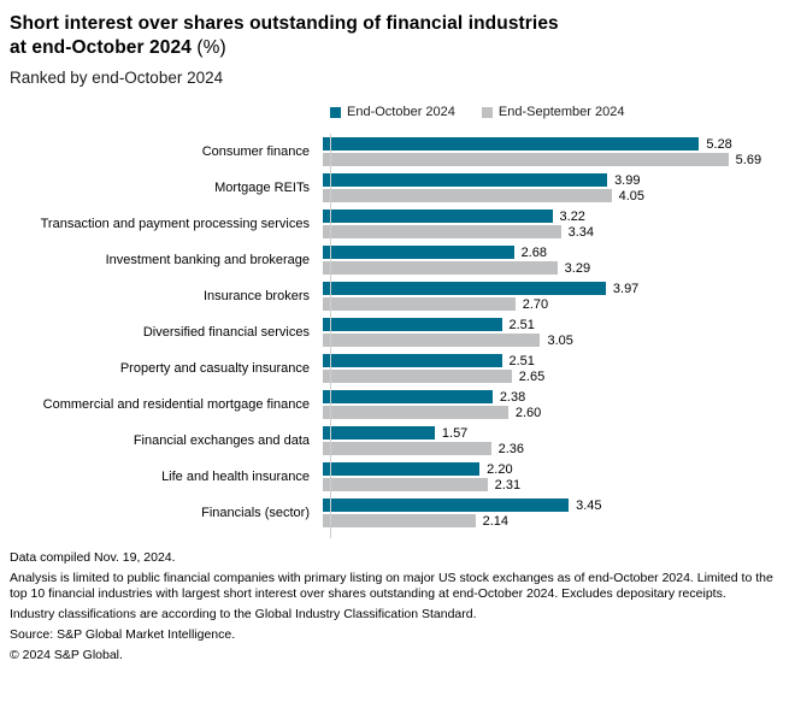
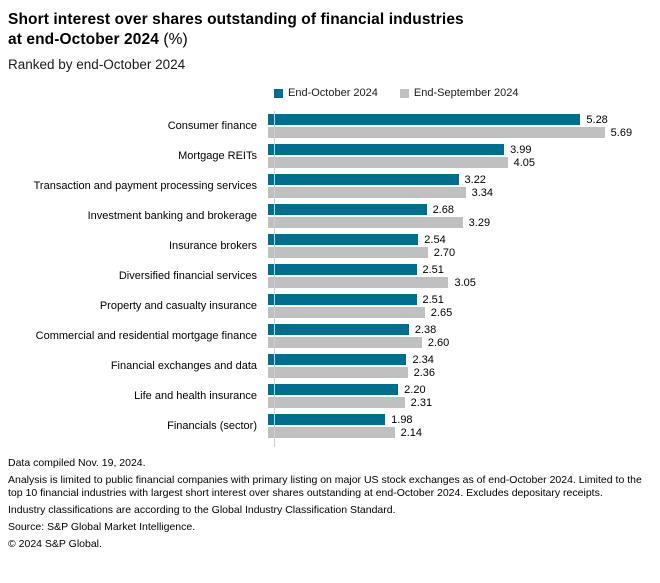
End-October 2024/Insurance brokers: 3.97 -> 2.54
End-October 2024/Financial exchanges and data: 1.57 -> 2.34
End-October 2024/Financials (sector): 3.45 -> 1.98
